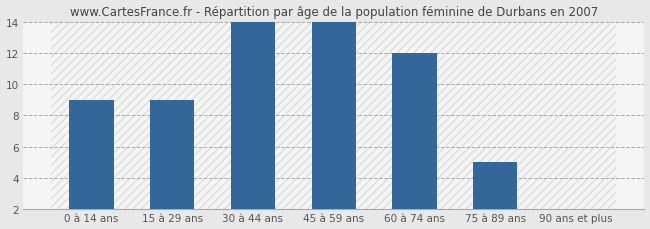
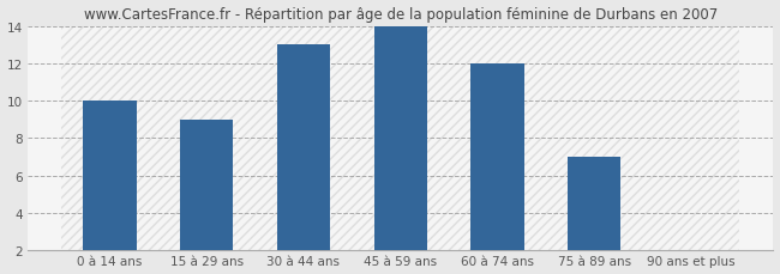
0 à 14 ans: 9 -> 10
30 à 44 ans: 14 -> 13
75 à 89 ans: 5 -> 7
